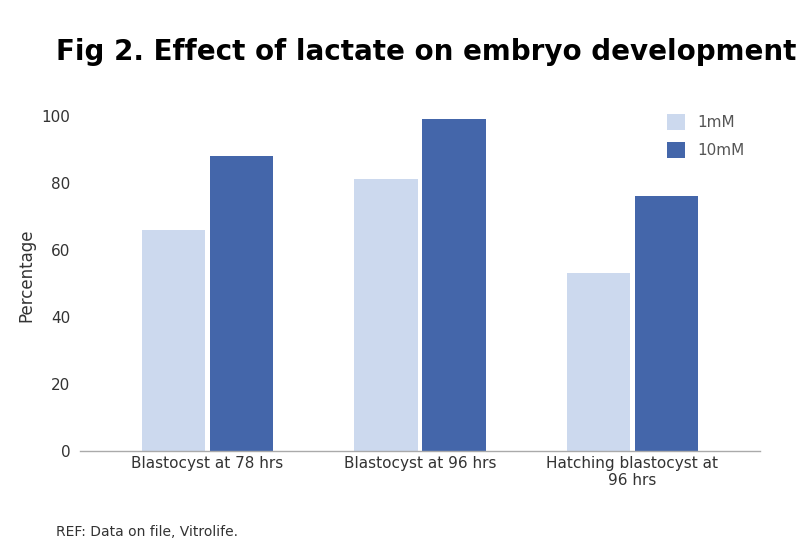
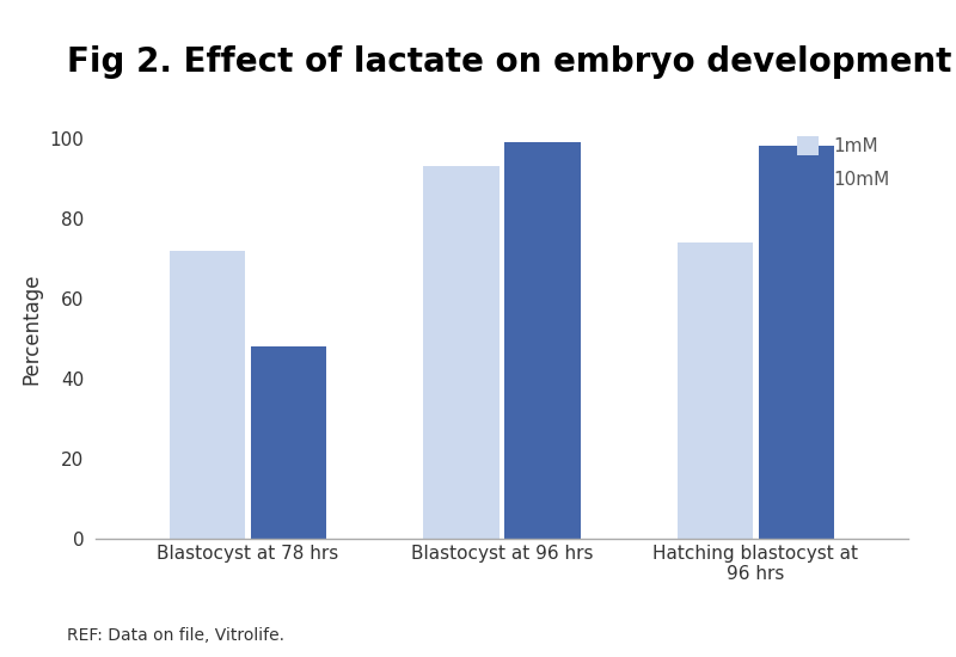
1mM/Blastocyst at 78 hrs: 66 -> 72
10mM/Blastocyst at 78 hrs: 88 -> 48
1mM/Blastocyst at 96 hrs: 81 -> 93
1mM/Hatching blastocyst at 96 hrs: 53 -> 74
10mM/Hatching blastocyst at 96 hrs: 76 -> 98
